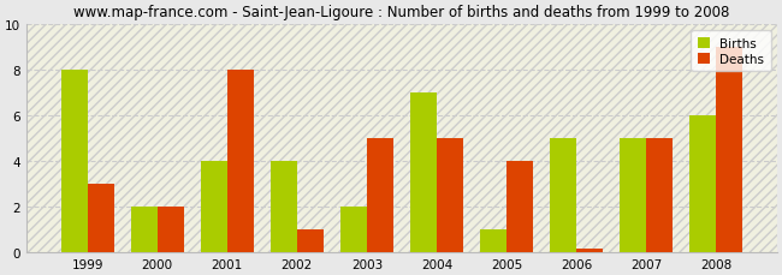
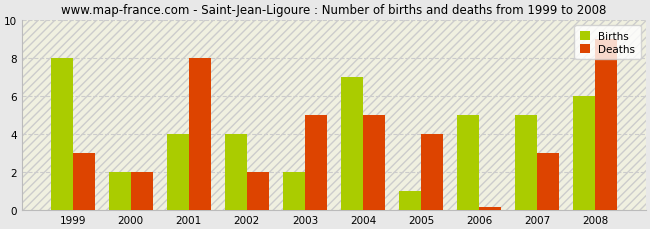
Deaths/2002: 1.0 -> 2.0
Deaths/2007: 5.0 -> 3.0
